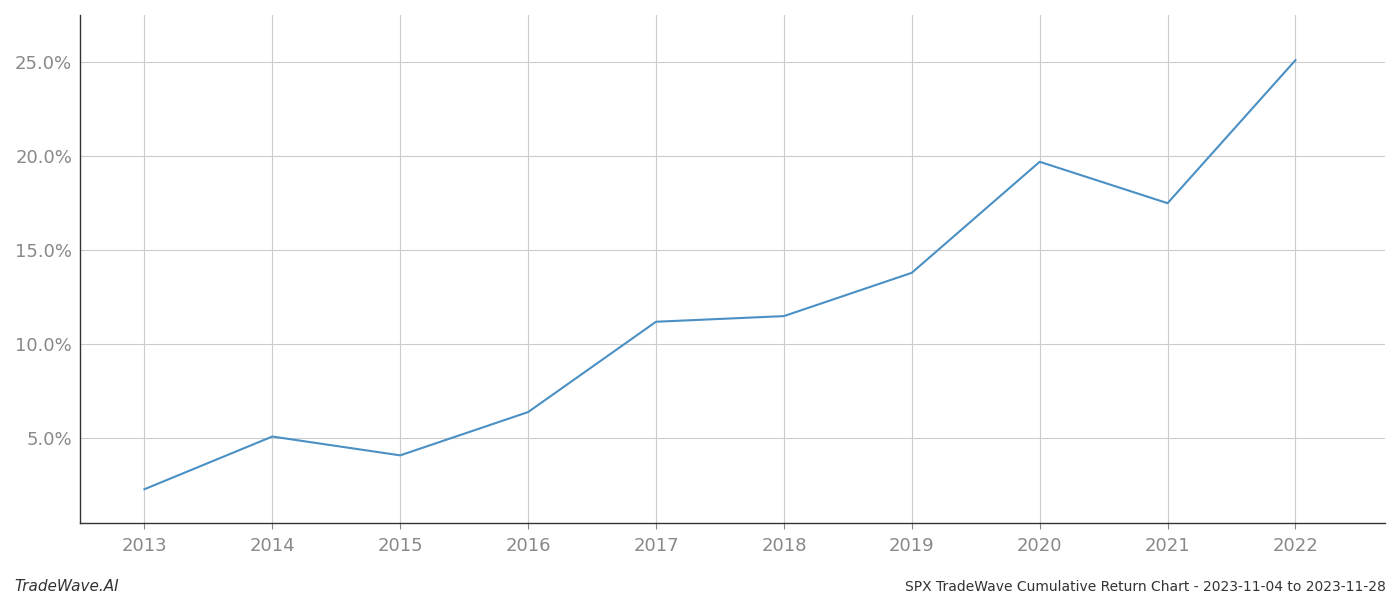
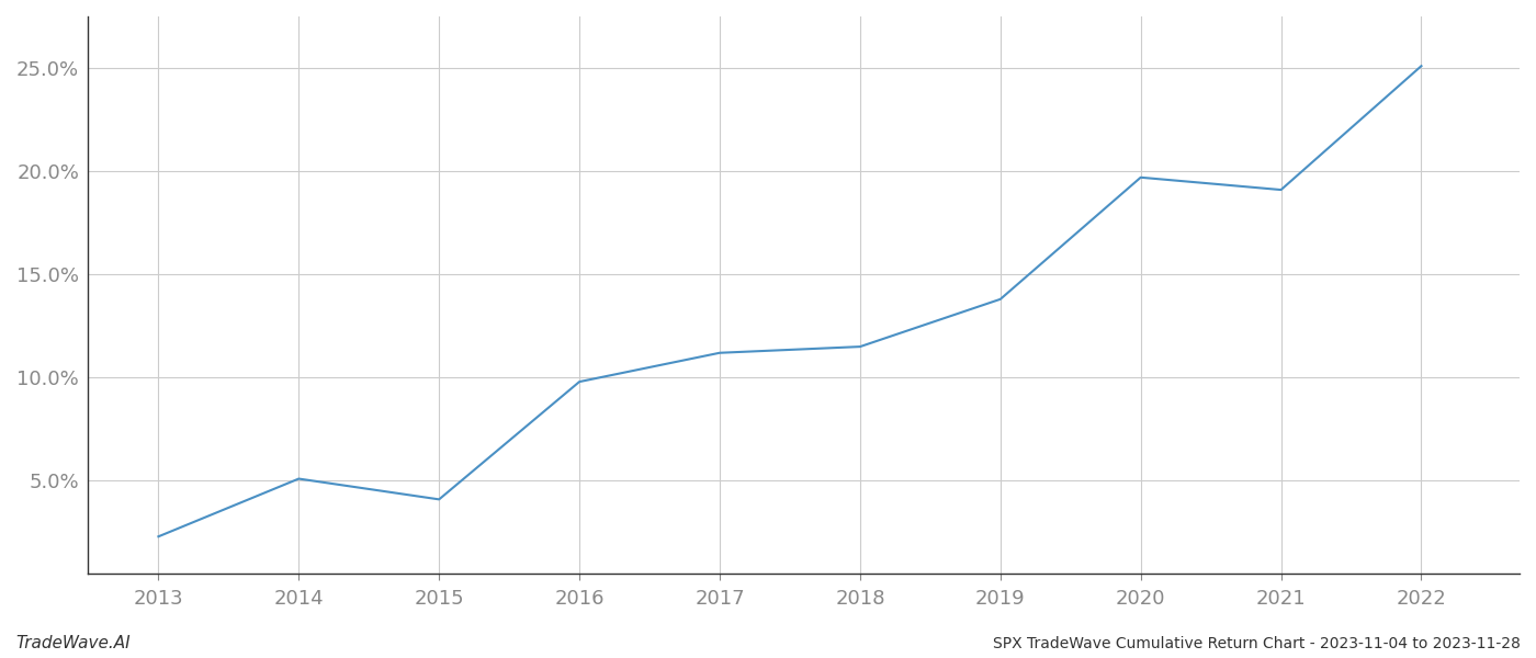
2016: 6.4% -> 9.8%
2021: 17.5% -> 19.1%
